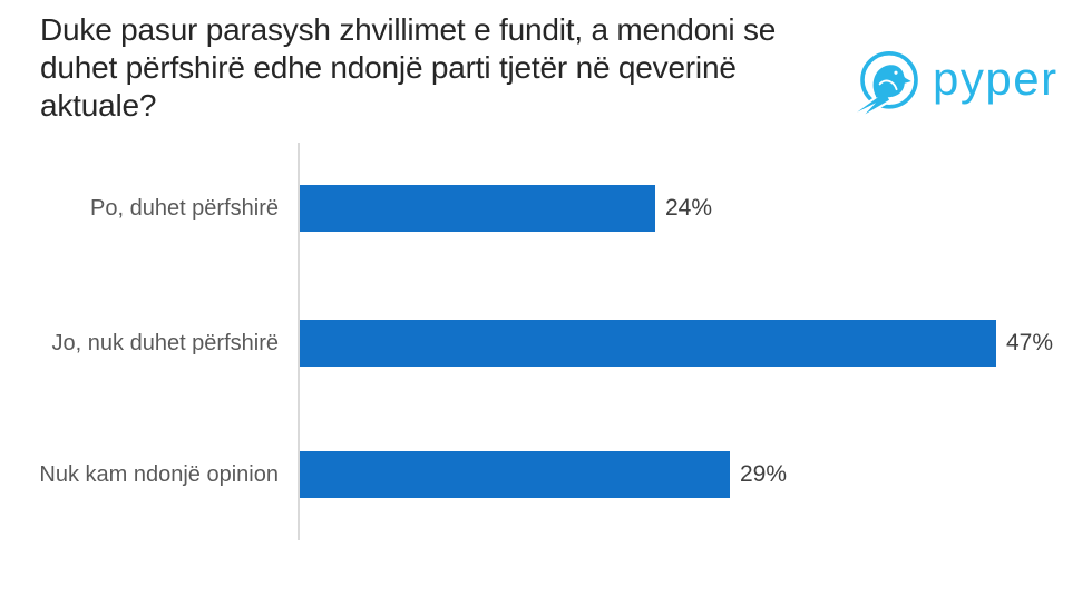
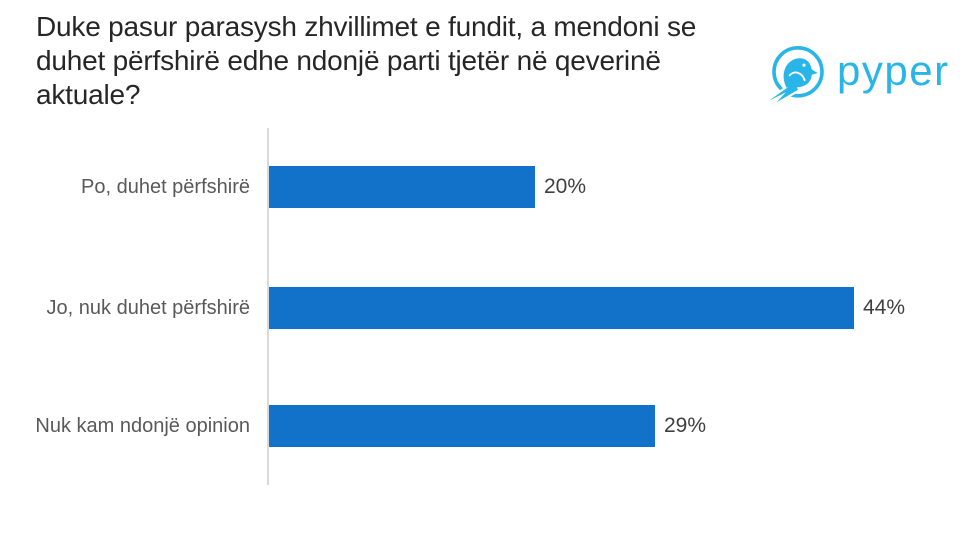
Po, duhet përfshirë: 24% -> 20%
Jo, nuk duhet përfshirë: 47% -> 44%
